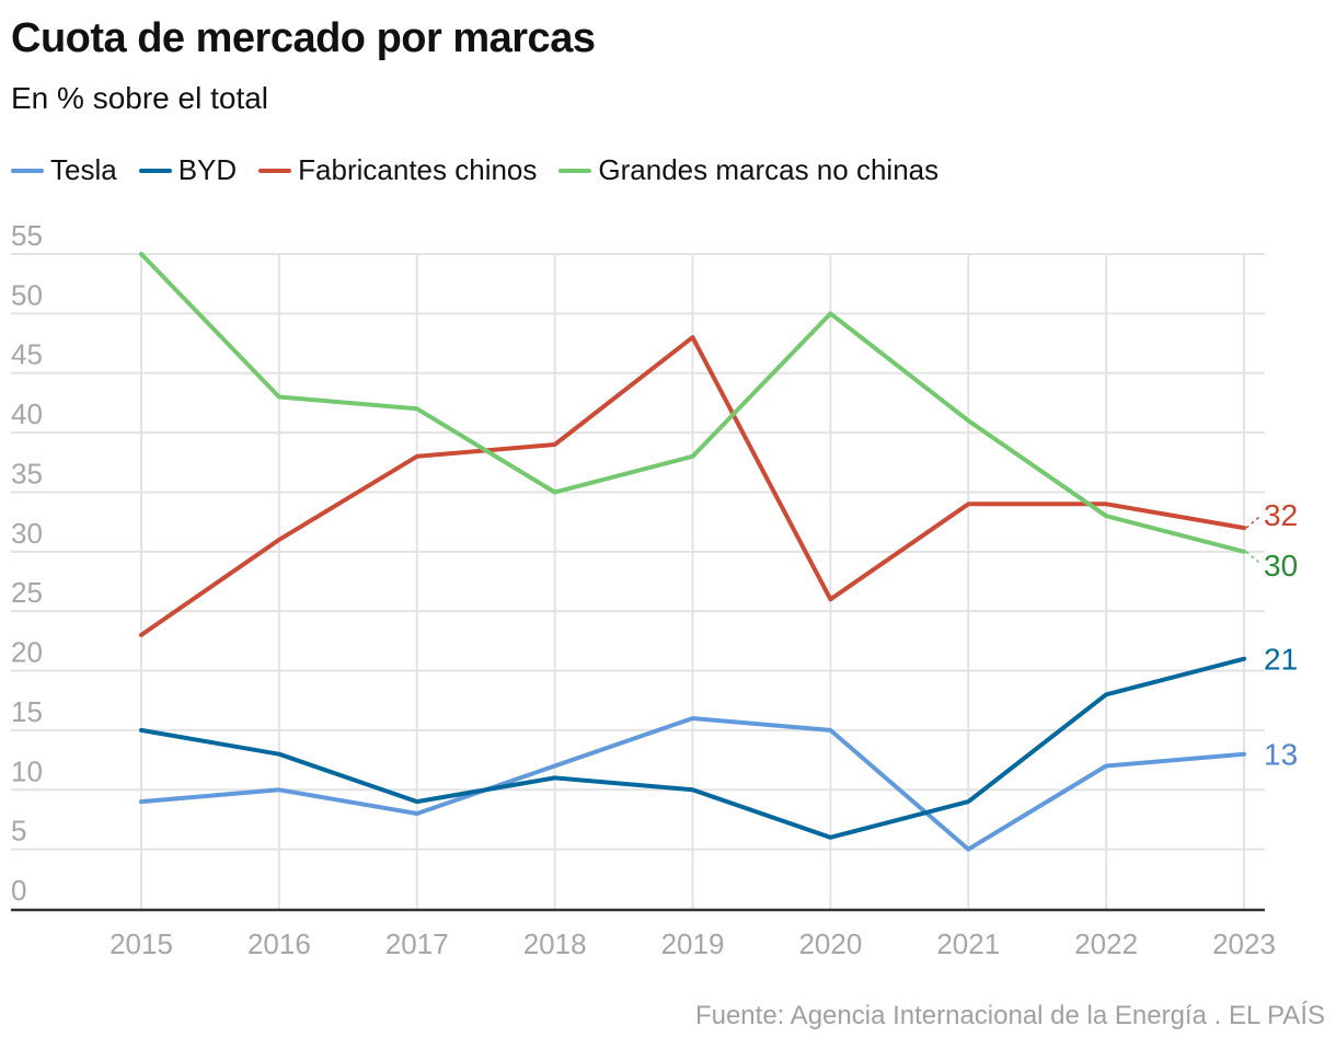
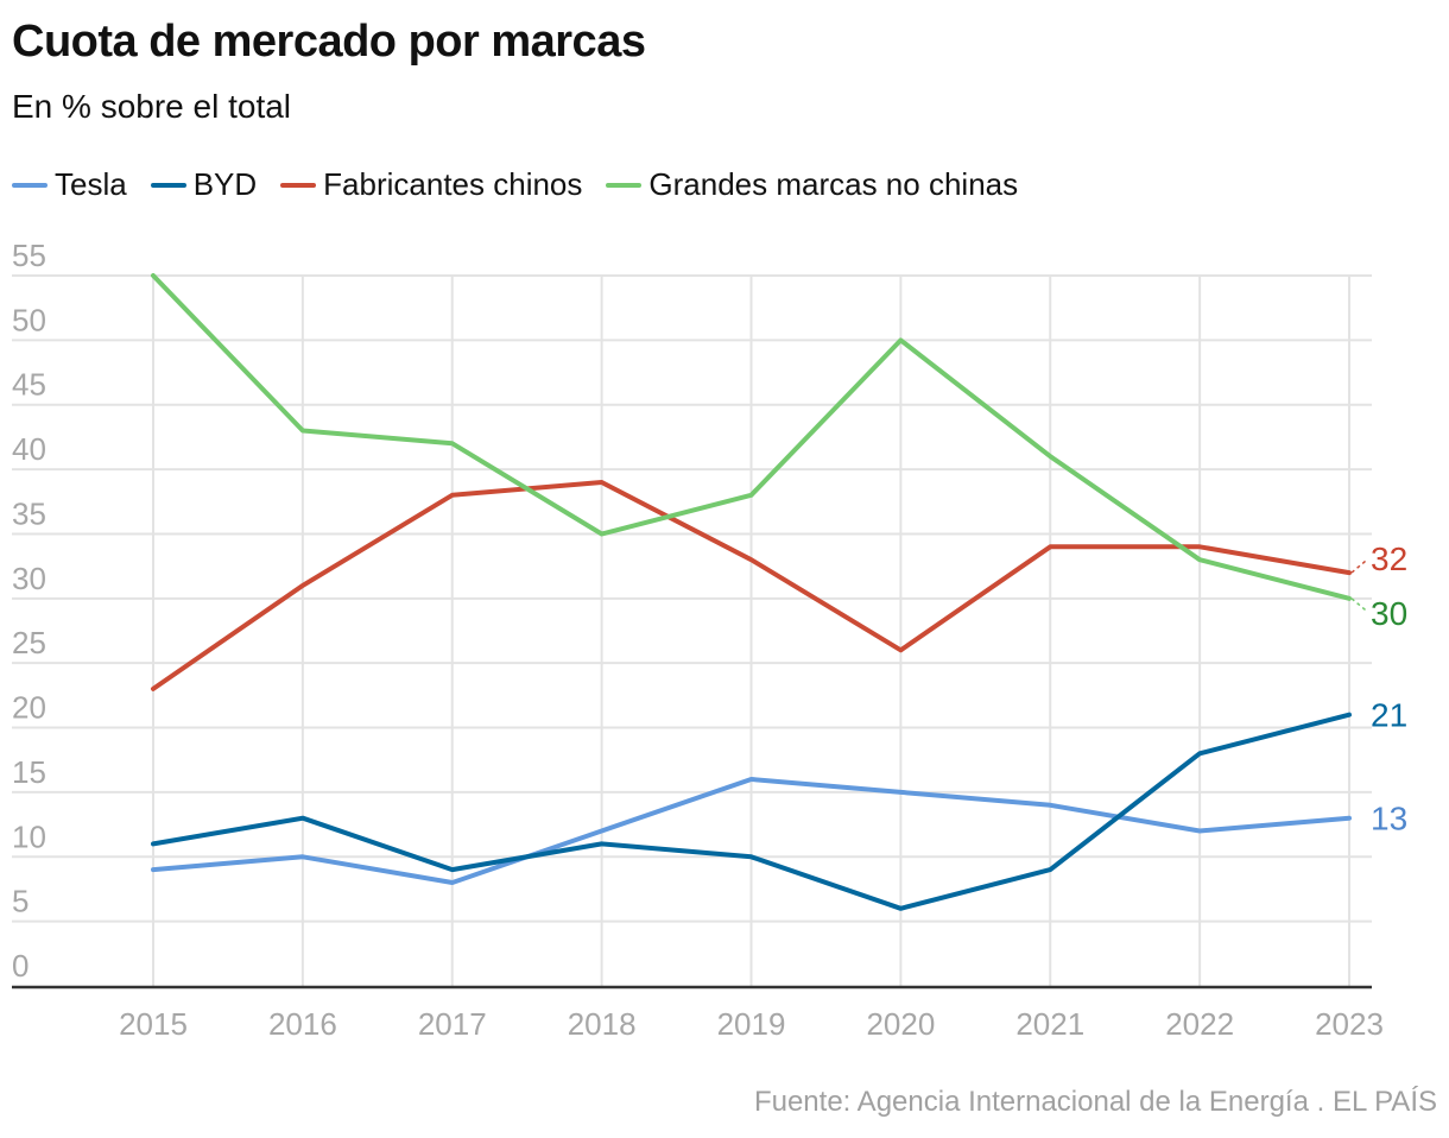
BYD/2015: 15 -> 11
Fabricantes chinos/2019: 48 -> 33
Tesla/2021: 5 -> 14
